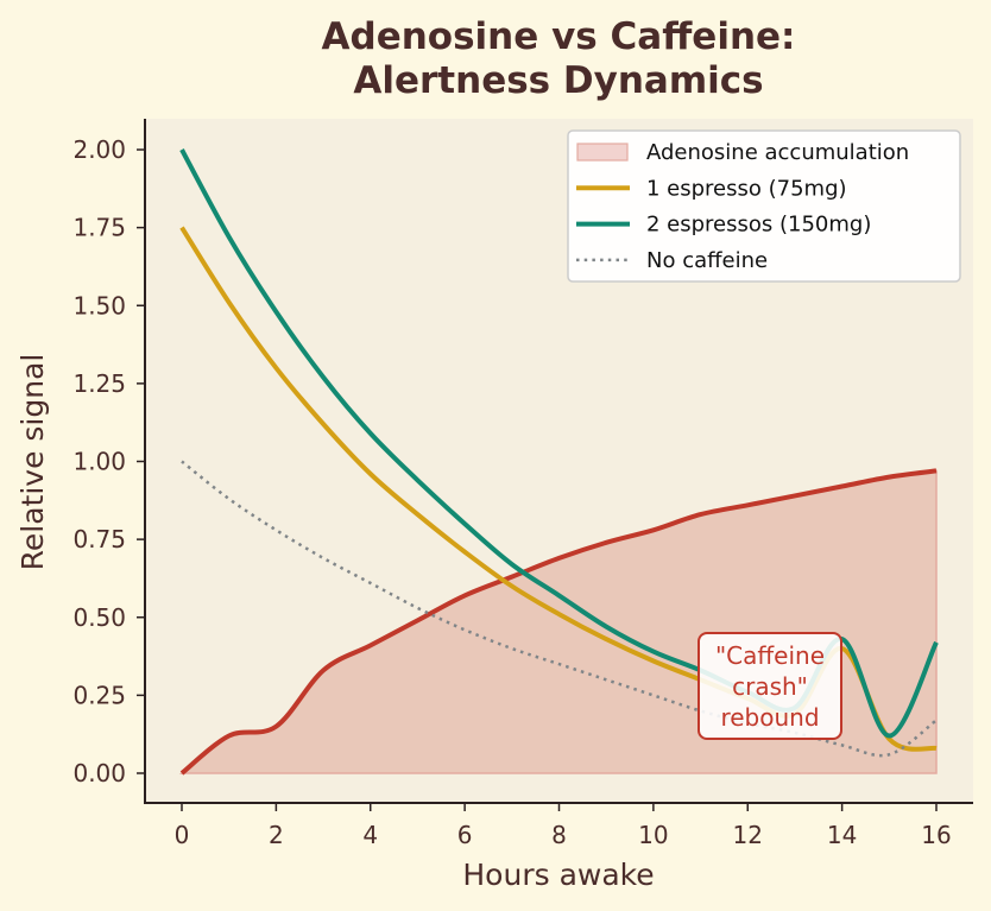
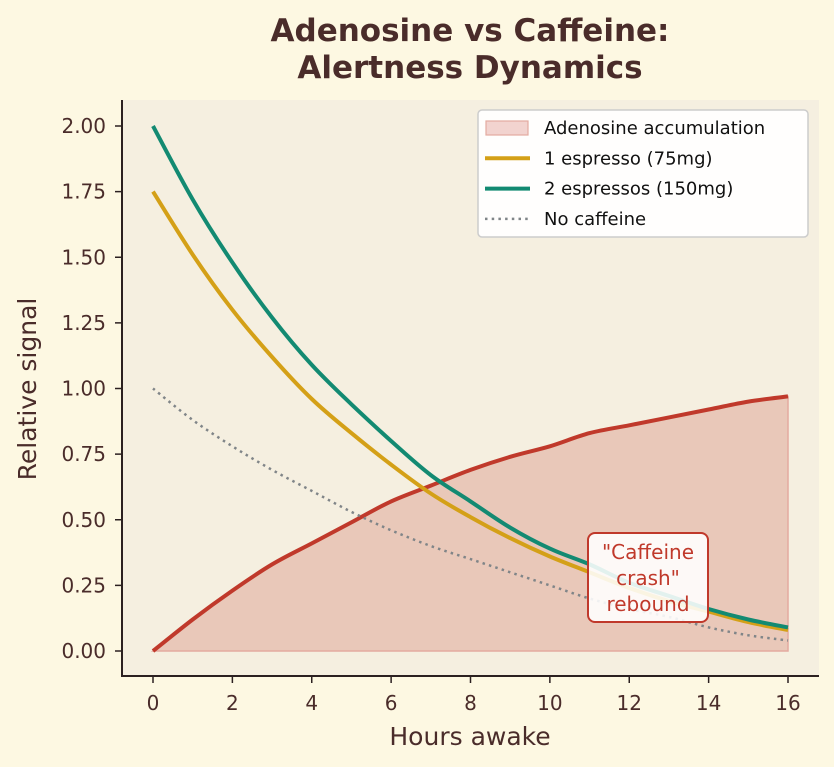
Adenosine accumulation/2: 0.15 -> 0.23
1 espresso (75mg)/14: 0.40 -> 0.15
2 espressos (150mg)/14: 0.43 -> 0.16
2 espressos (150mg)/16: 0.42 -> 0.09
No caffeine/16: 0.17 -> 0.04
